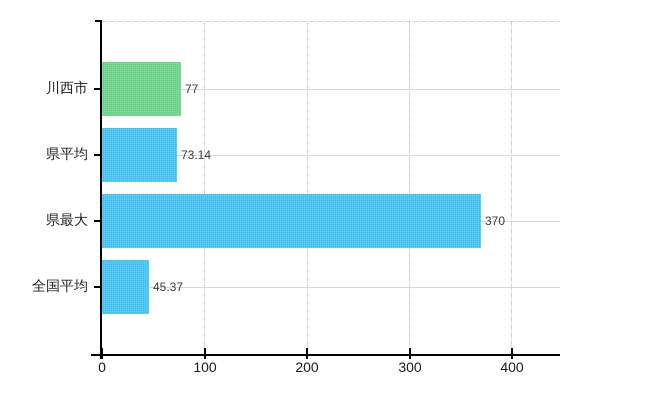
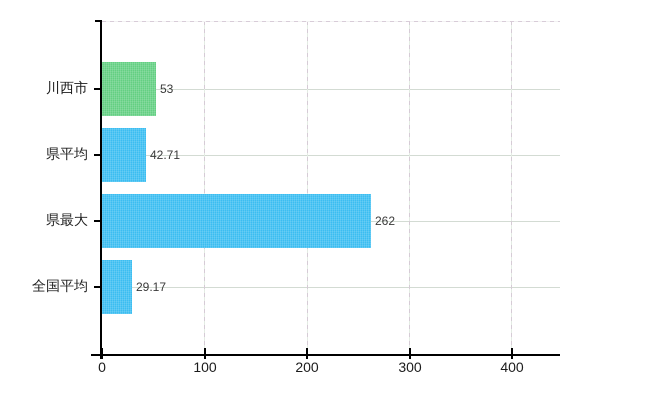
川西市: 77 -> 53
県平均: 73.14 -> 42.71
県最大: 370 -> 262
全国平均: 45.37 -> 29.17
